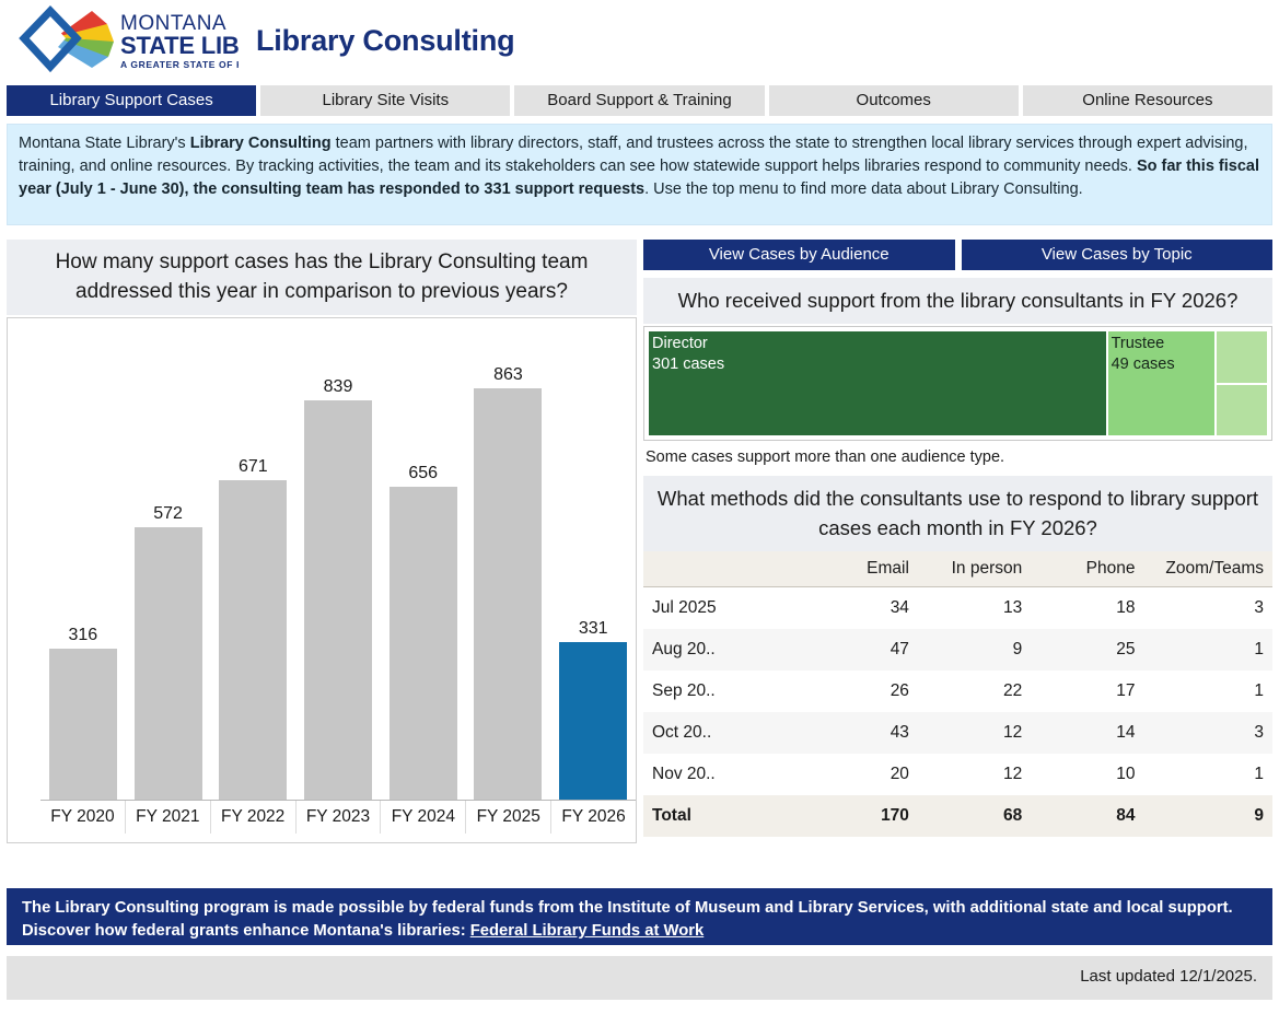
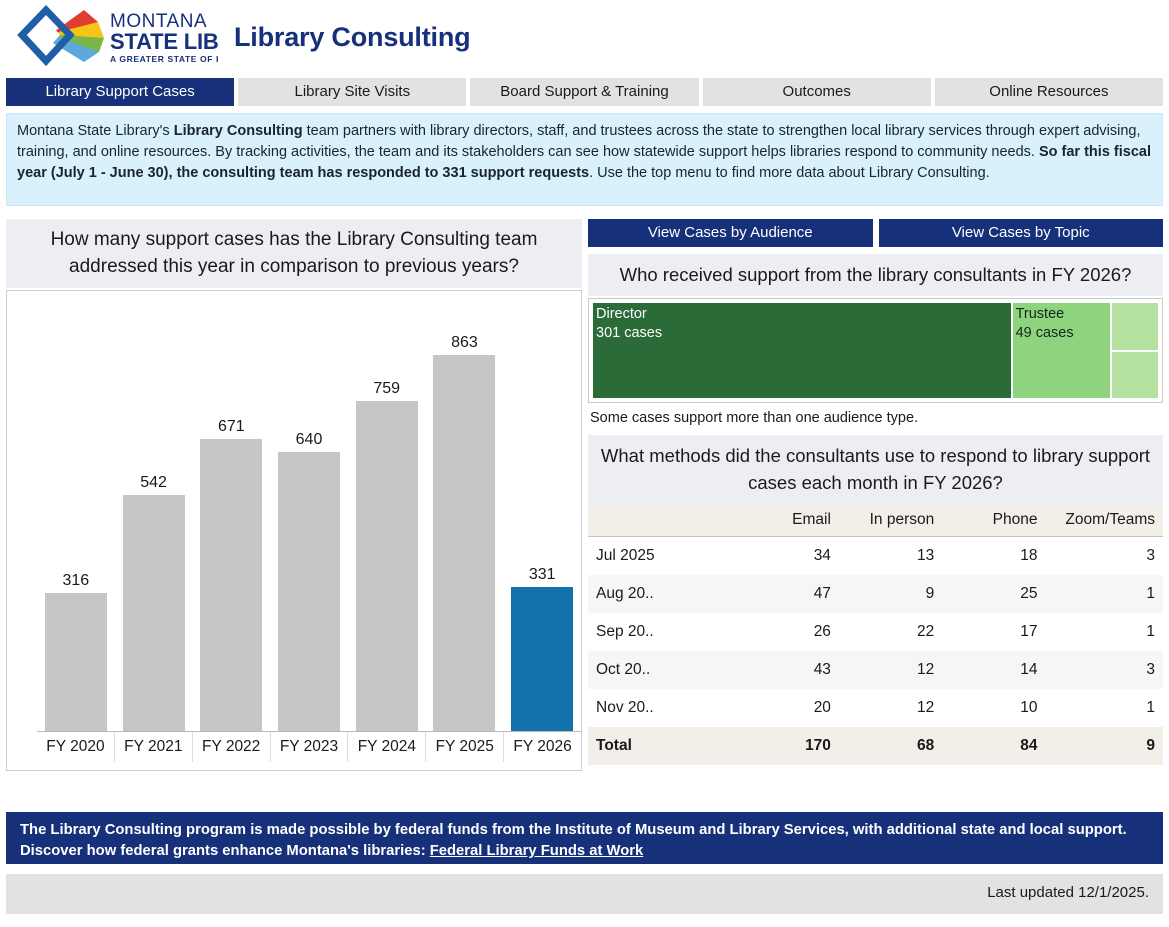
FY 2021: 572 -> 542
FY 2023: 839 -> 640
FY 2024: 656 -> 759
